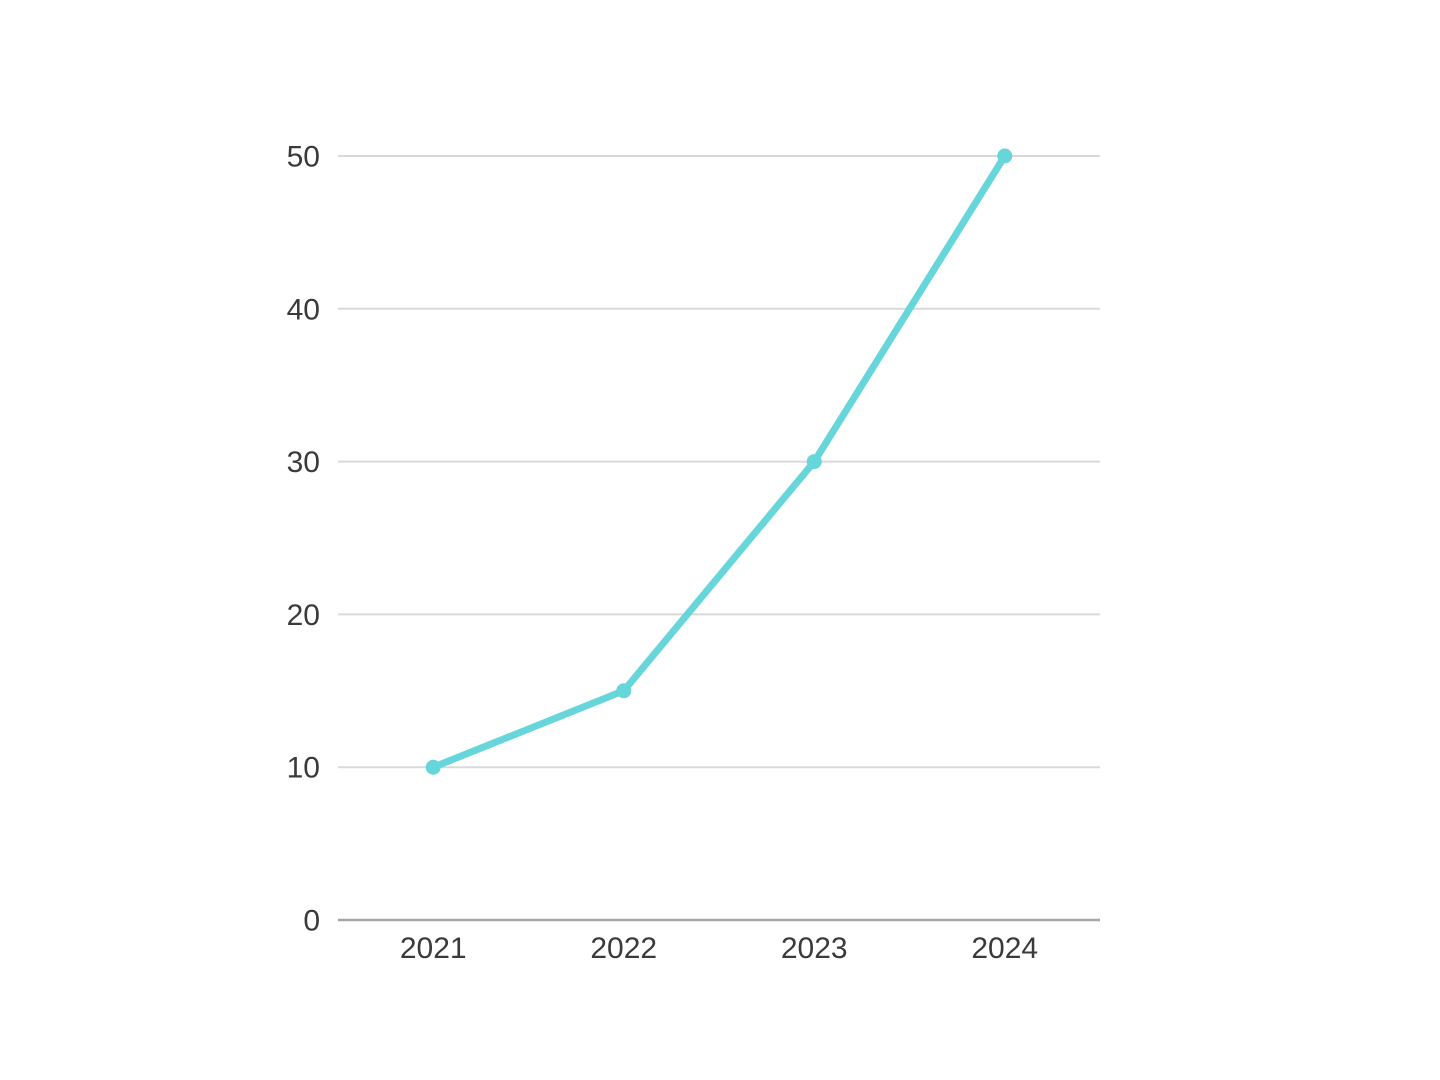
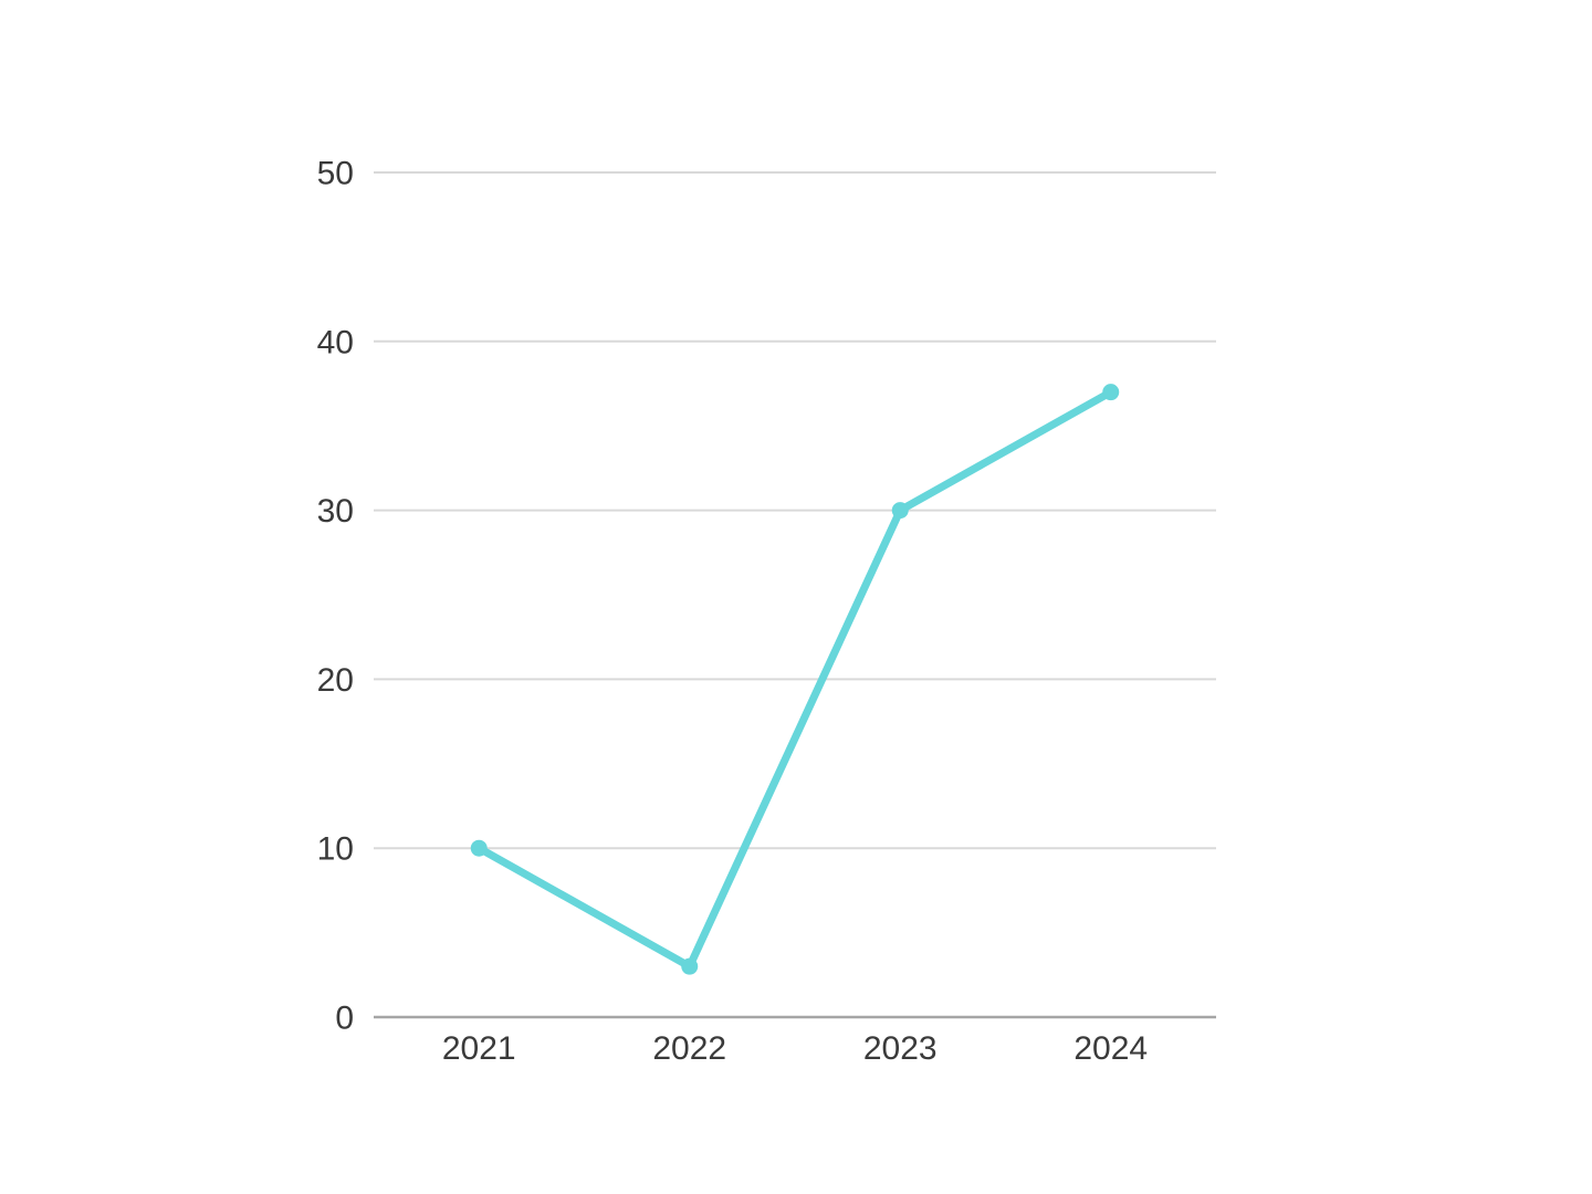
2022: 15 -> 3
2024: 50 -> 37
